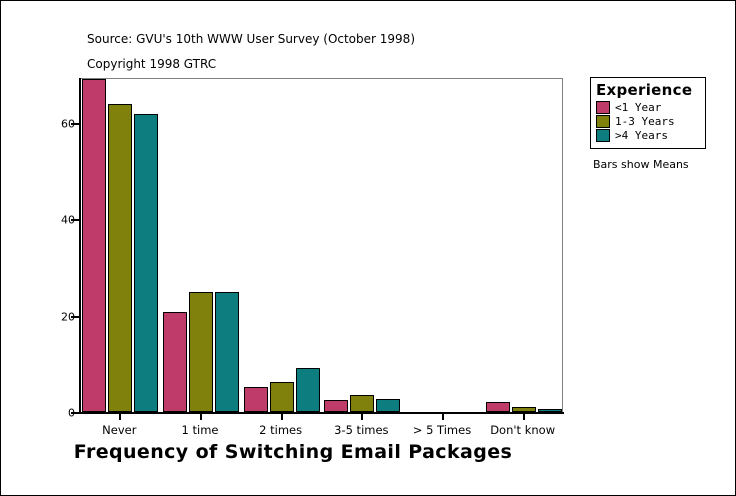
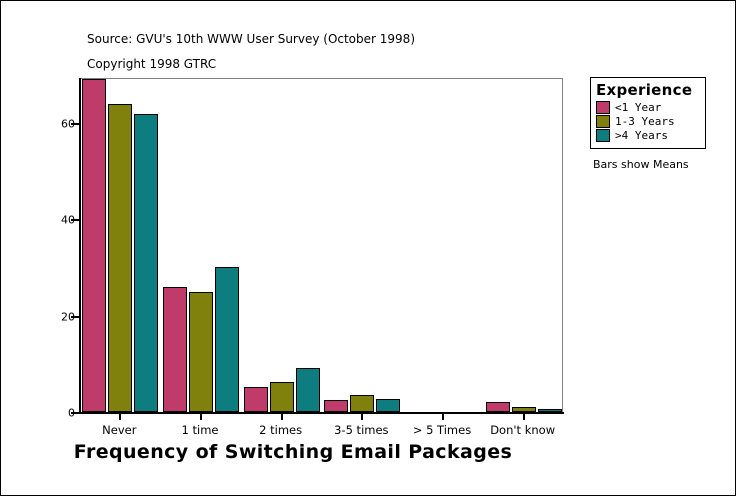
<1 Year/1 time: 21 -> 26
>4 Years/1 time: 25 -> 30
